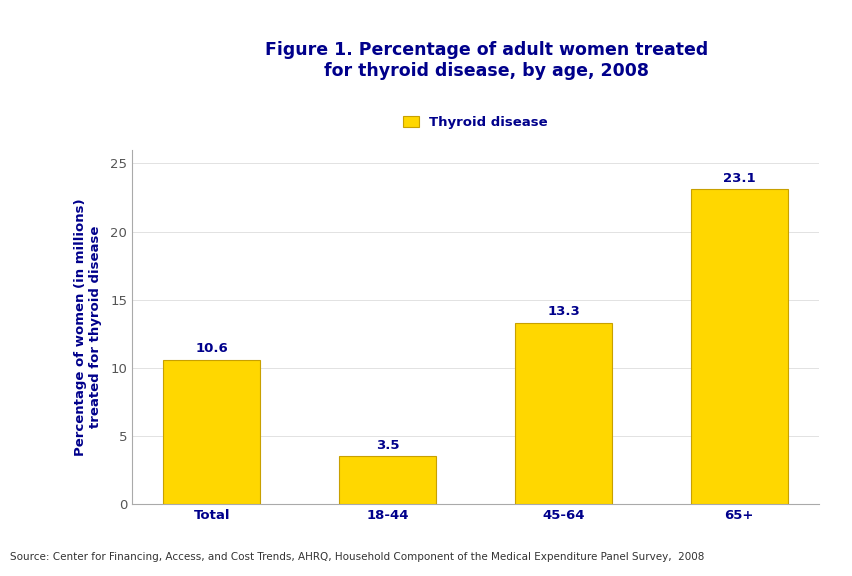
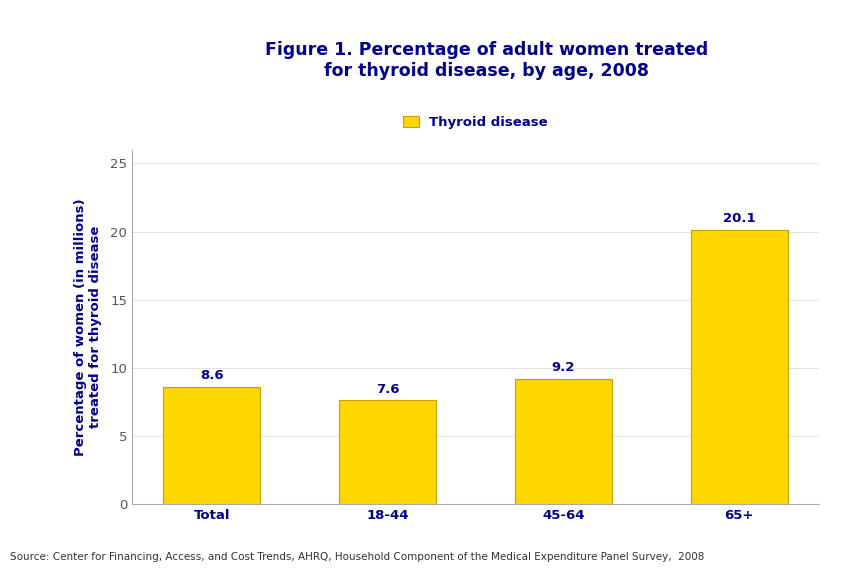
Total: 10.6 -> 8.6
18-44: 3.5 -> 7.6
45-64: 13.3 -> 9.2
65+: 23.1 -> 20.1
